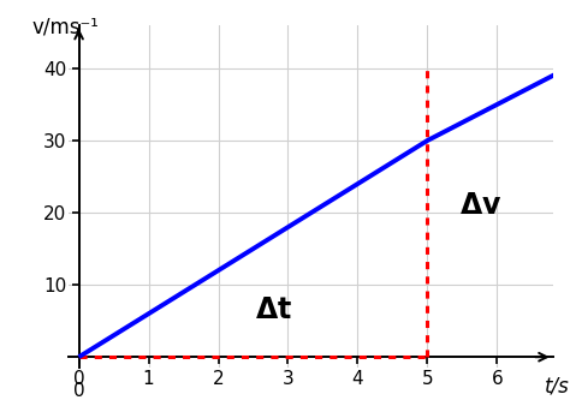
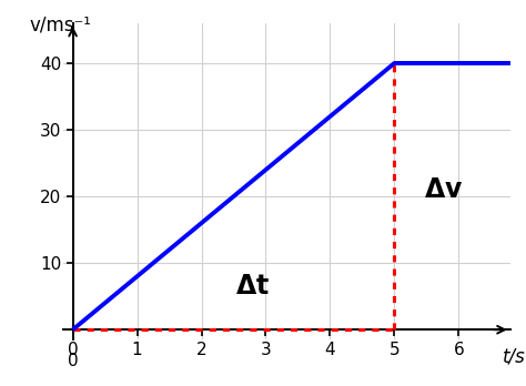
5: 30 -> 40
